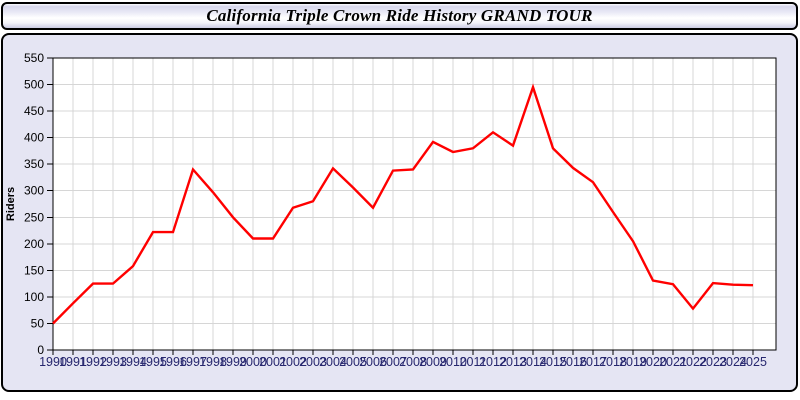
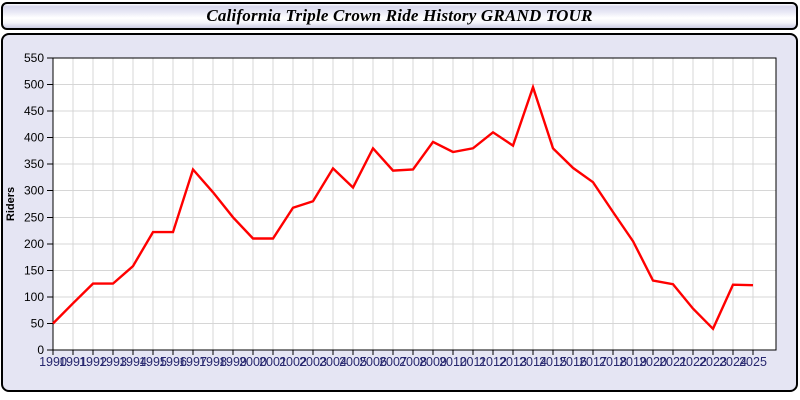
2006: 270 -> 380
2023: 130 -> 40
